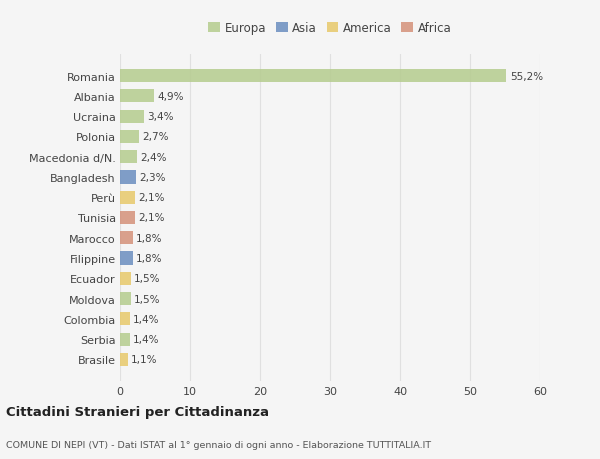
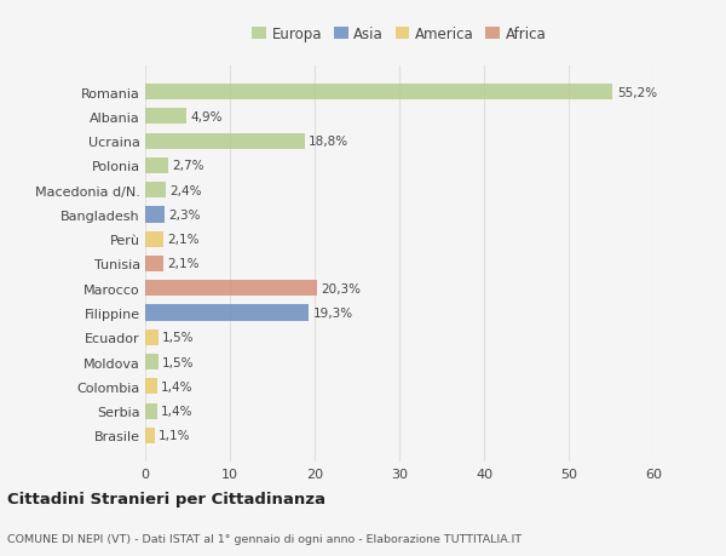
Ucraina: 3,4% -> 18,8%
Marocco: 1,8% -> 20,3%
Filippine: 1,8% -> 19,3%
